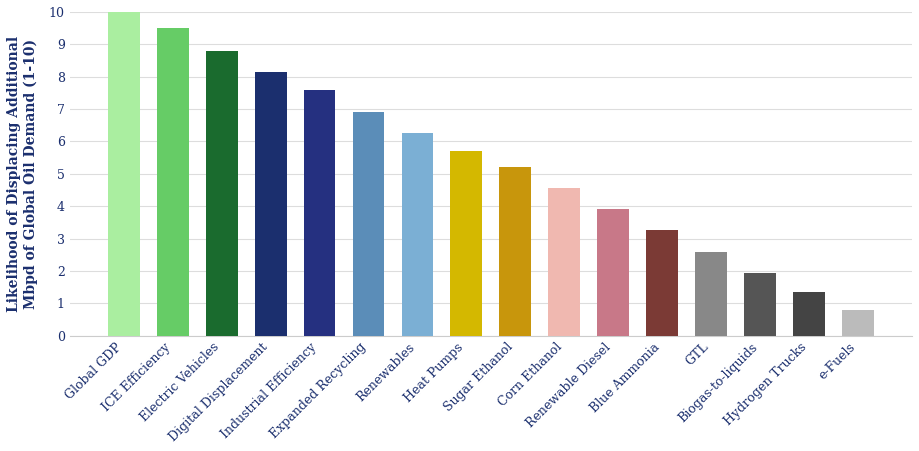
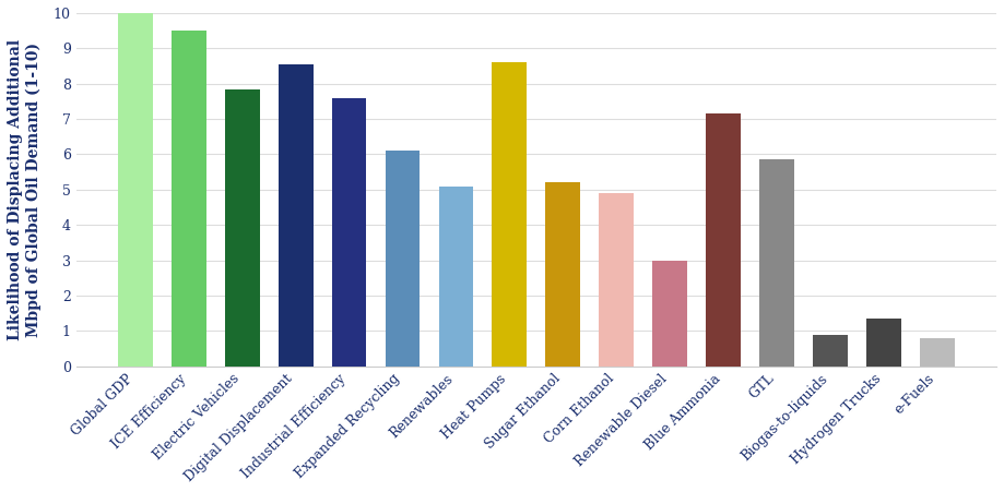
Electric Vehicles: 8.80 -> 7.85
Digital Displacement: 8.15 -> 8.55
Expanded Recycling: 6.90 -> 6.10
Renewables: 6.25 -> 5.10
Heat Pumps: 5.70 -> 8.60
Corn Ethanol: 4.55 -> 4.90
Renewable Diesel: 3.90 -> 3.00
Blue Ammonia: 3.25 -> 7.15
GTL: 2.60 -> 5.85
Biogas-to-liquids: 1.95 -> 0.90
